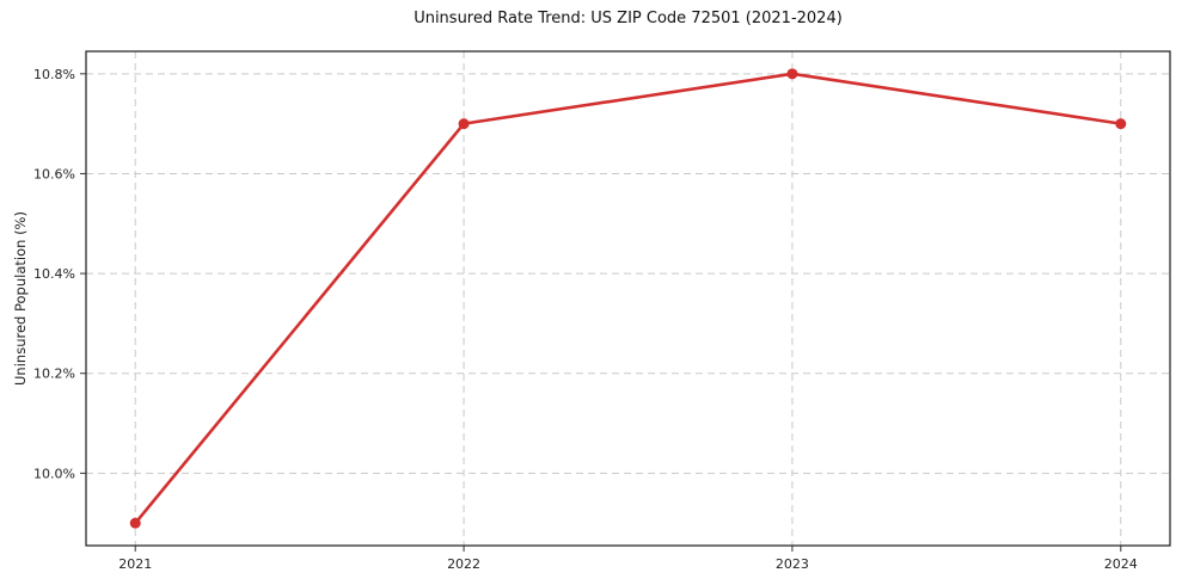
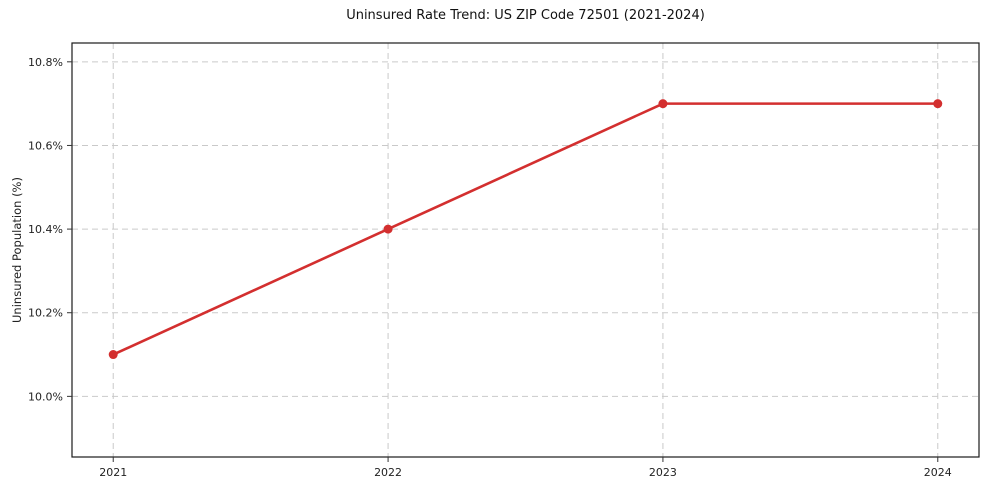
2021: 9.9% -> 10.1%
2022: 10.7% -> 10.4%
2023: 10.8% -> 10.7%
